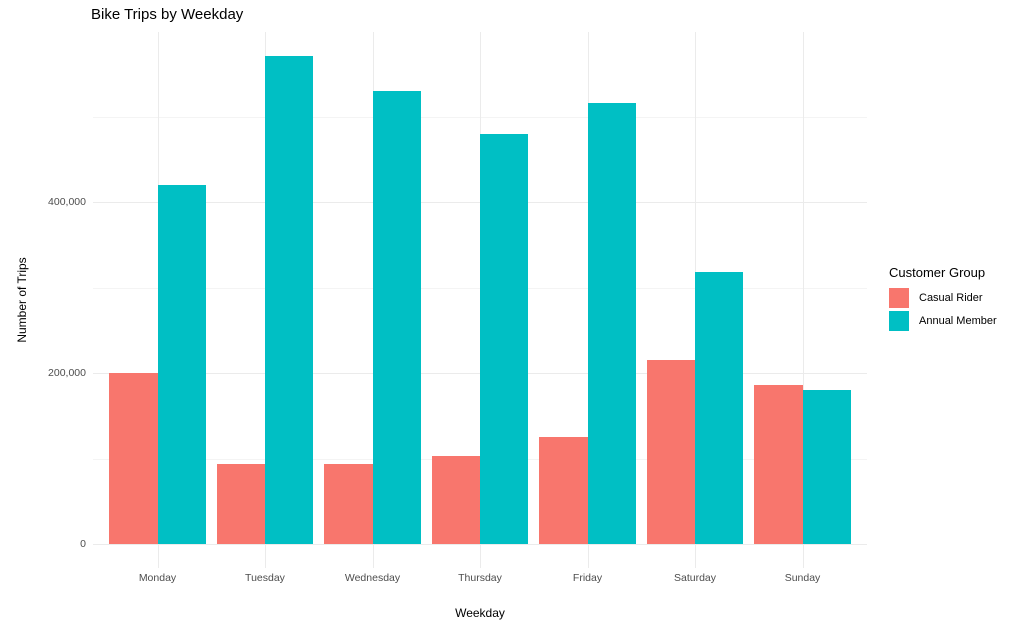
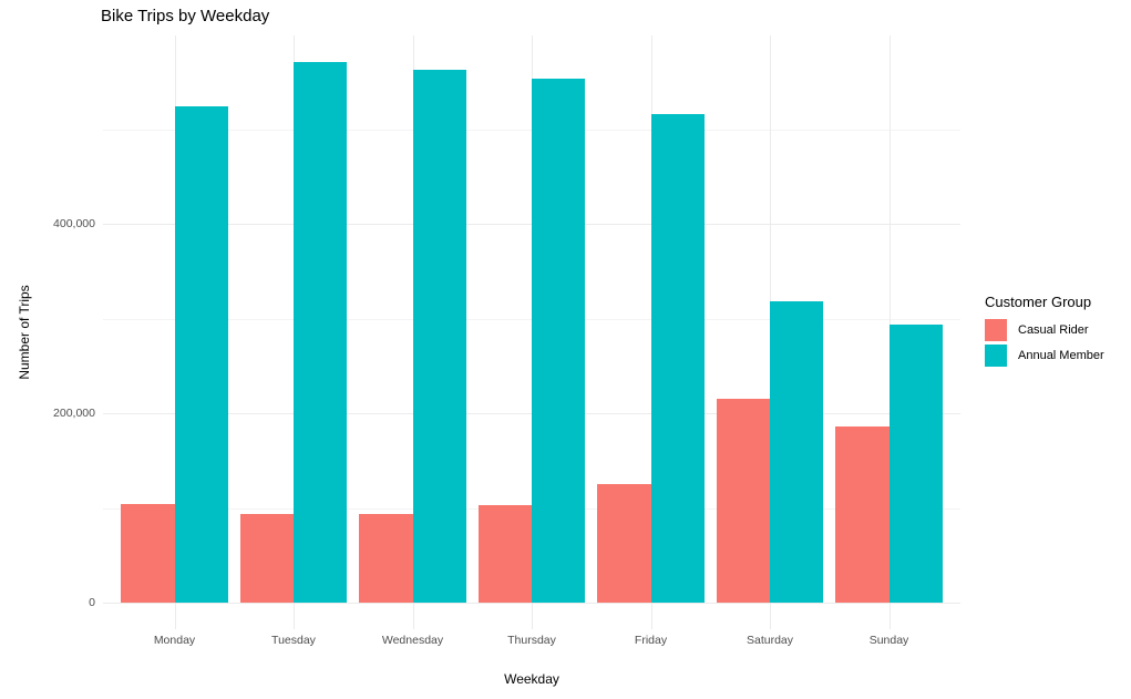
Casual Rider/Monday: 200000 -> 100000
Annual Member/Monday: 420000 -> 520000
Annual Member/Wednesday: 530000 -> 560000
Annual Member/Thursday: 480000 -> 550000
Annual Member/Sunday: 180000 -> 290000
